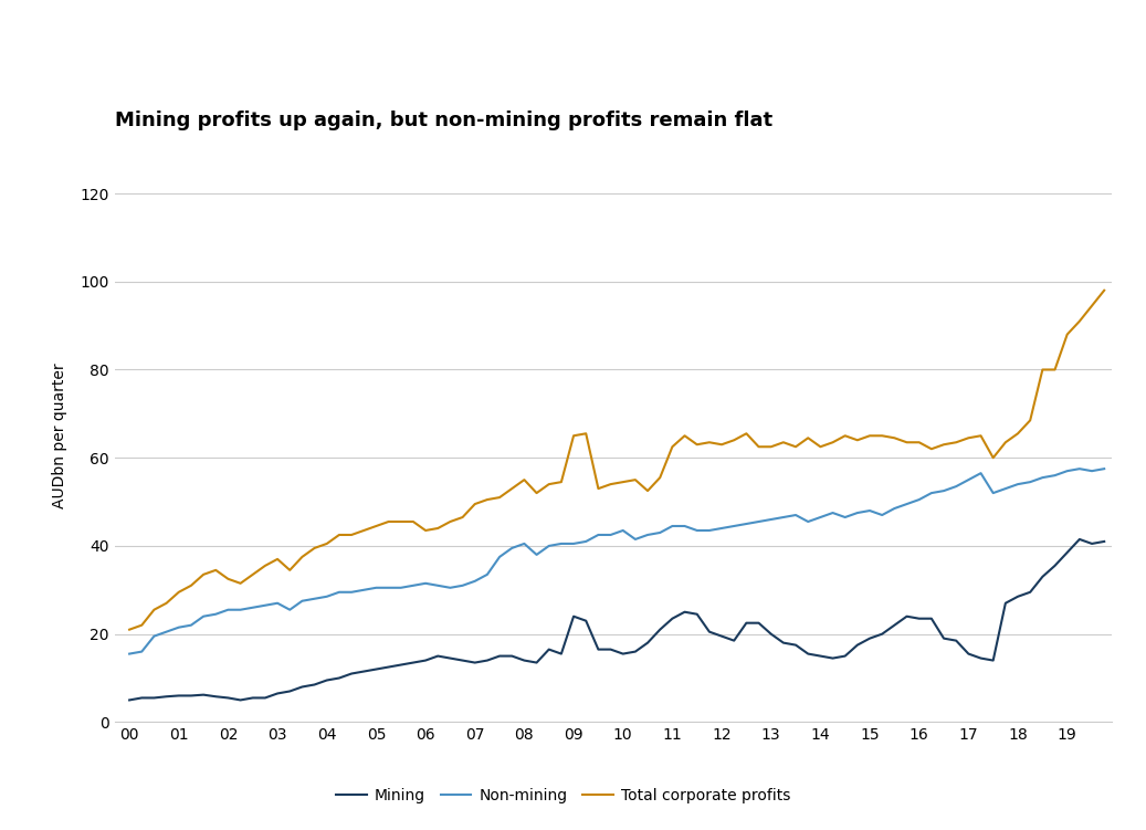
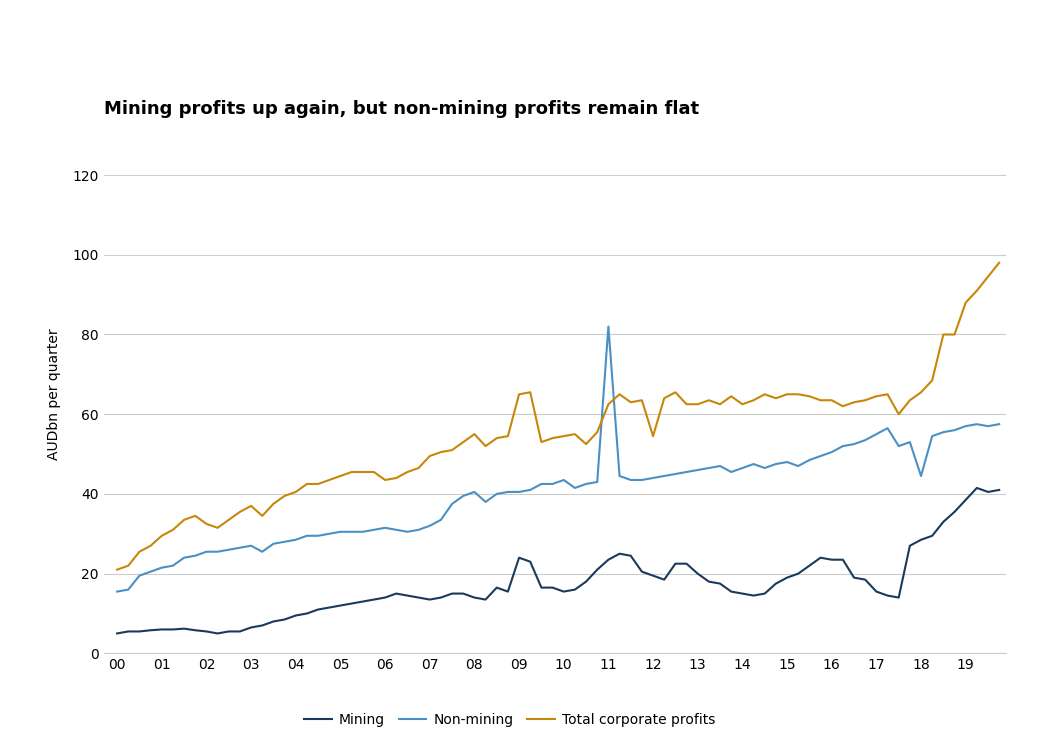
Non-mining/11: 44.5 -> 82.0
Total corporate profits/12: 63.0 -> 54.5
Non-mining/18: 54.0 -> 44.5
